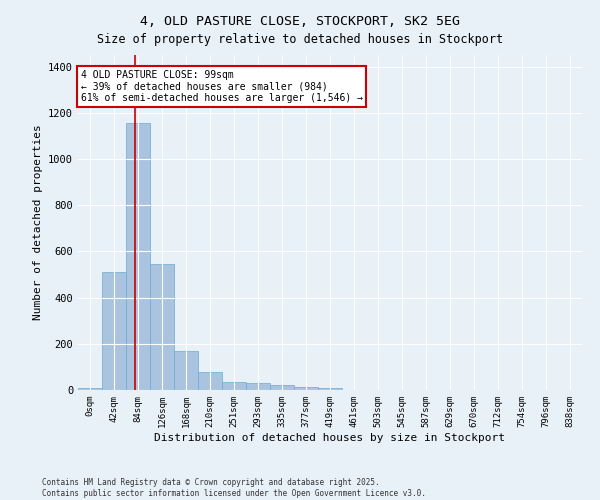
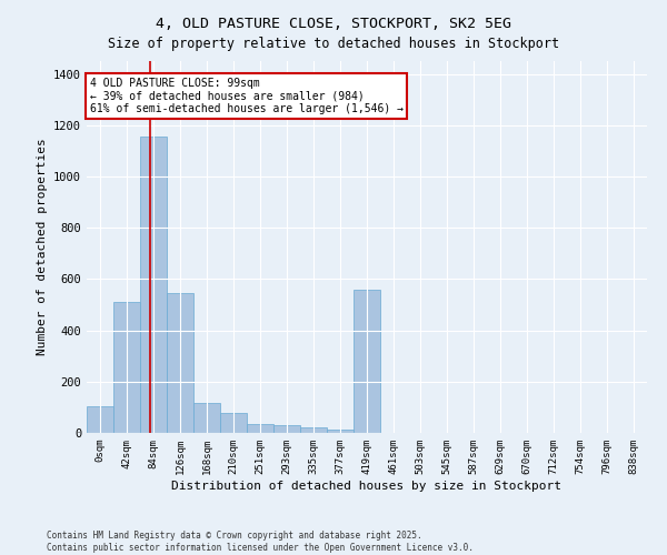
0sqm: 10 -> 105
168sqm: 170 -> 115
419sqm: 10 -> 560
